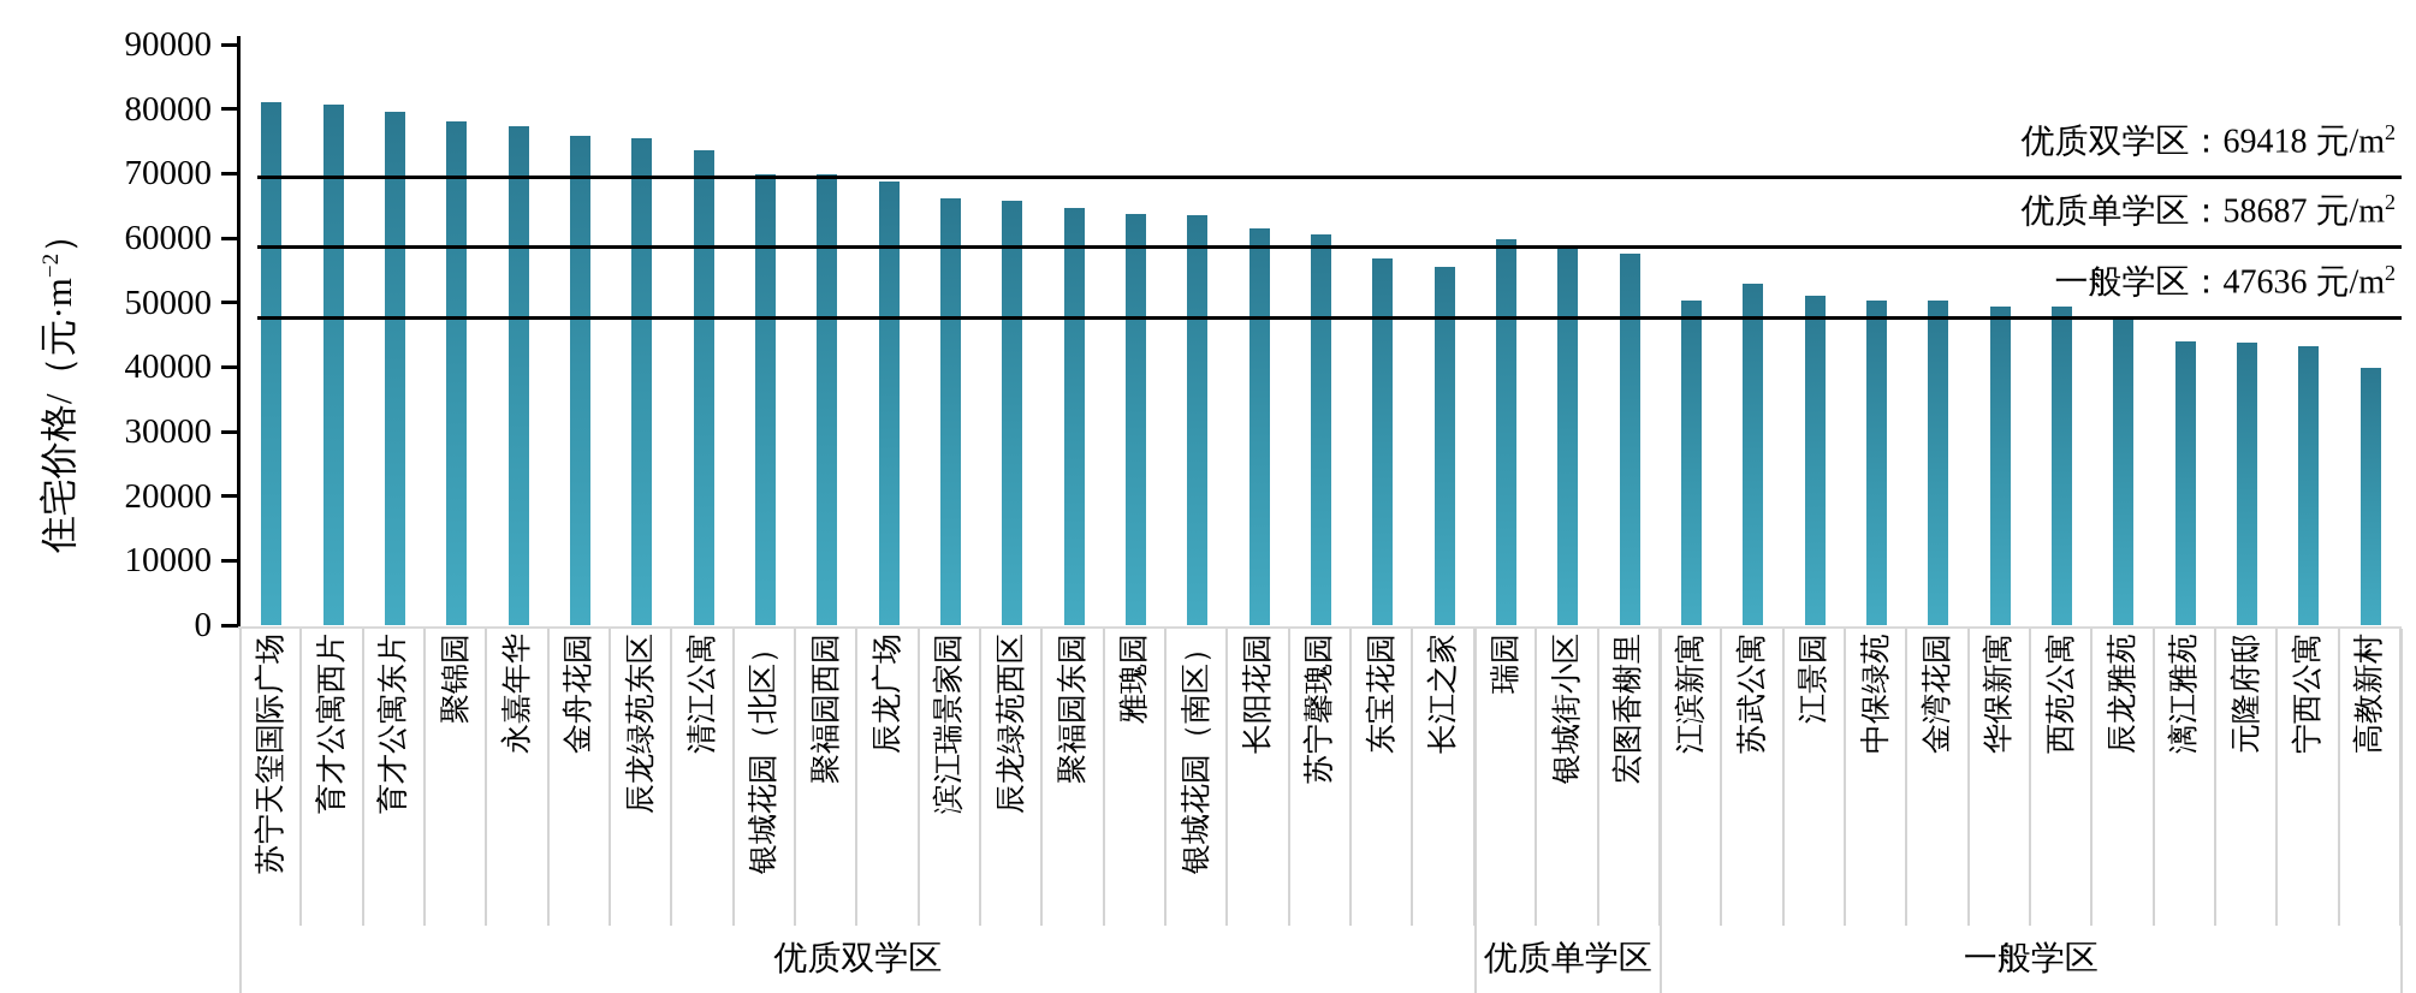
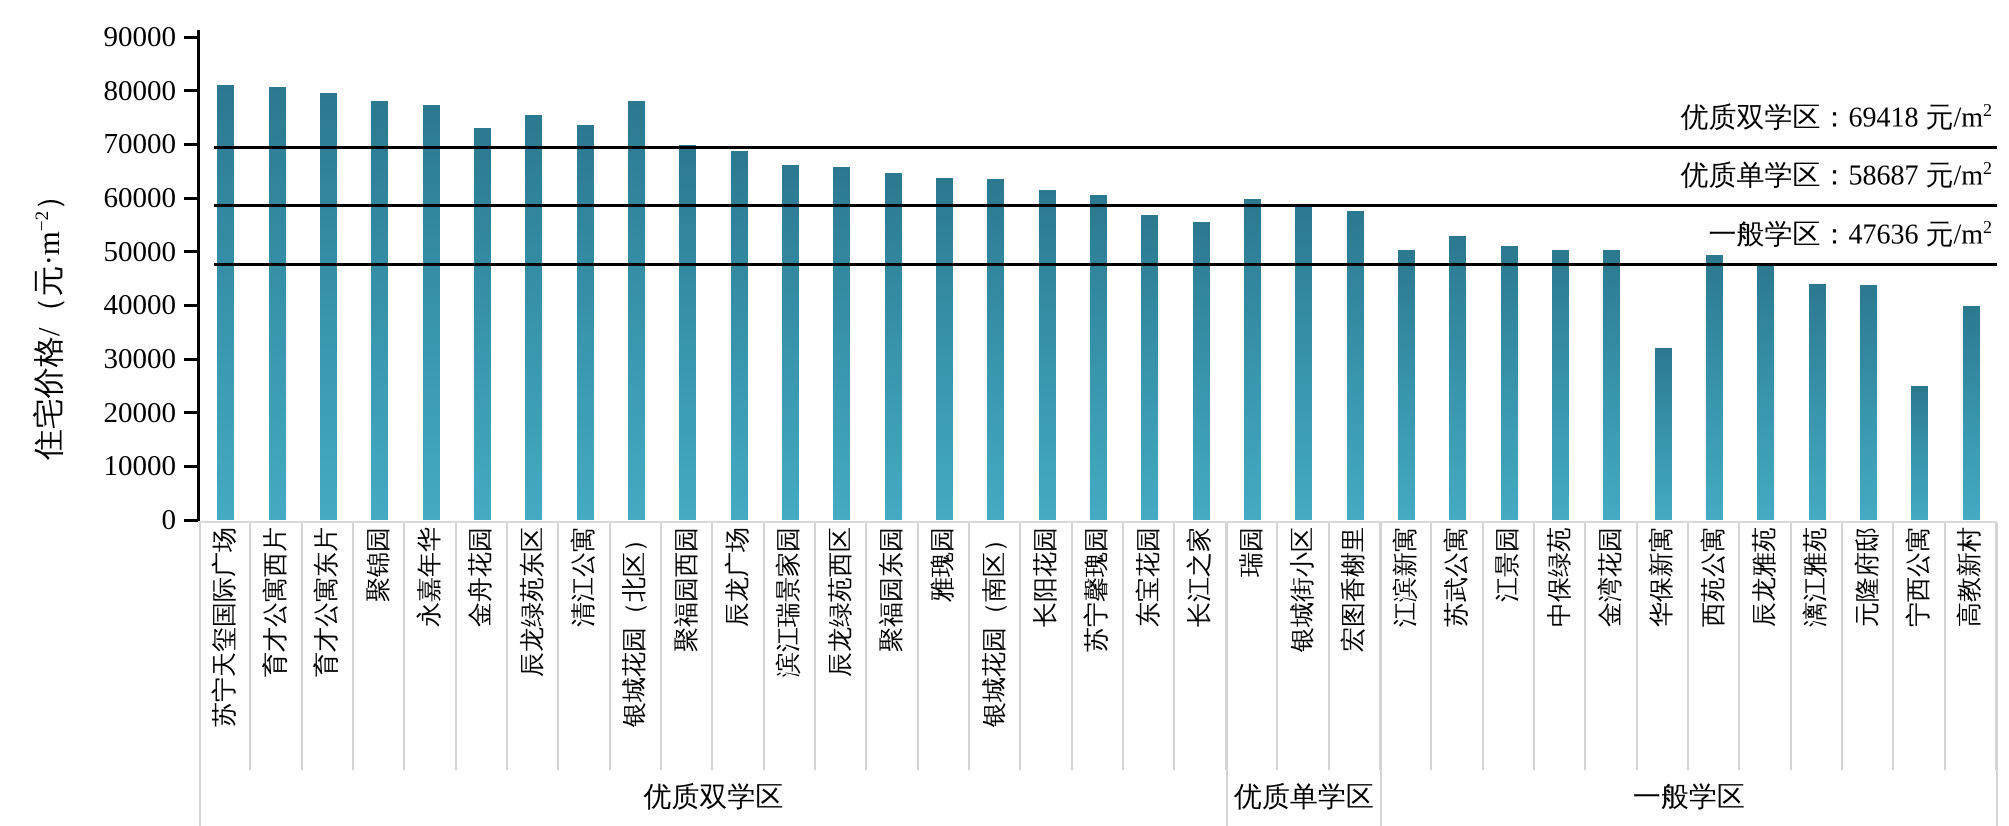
金舟花园: 76000 -> 73000
银城花园（北区）: 70000 -> 78000
华保新寓: 49000 -> 32000
宁西公寓: 43000 -> 25000
